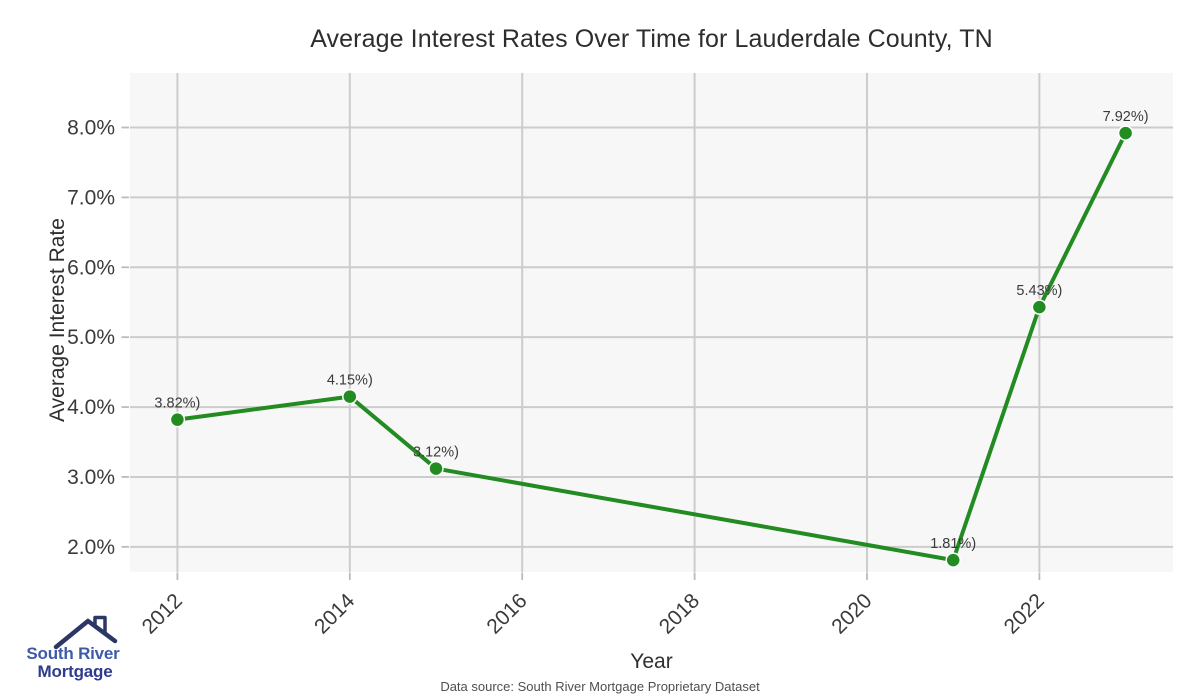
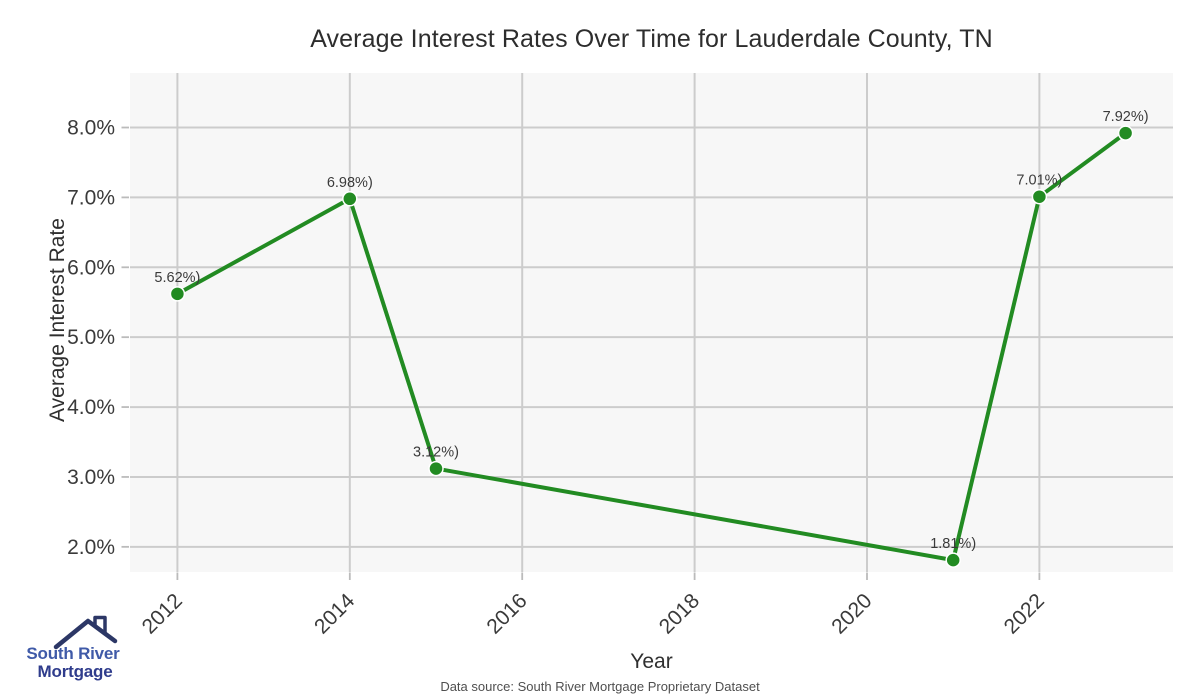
2012: 3.82% -> 5.62%
2014: 4.15% -> 6.98%
2022: 5.43% -> 7.01%
